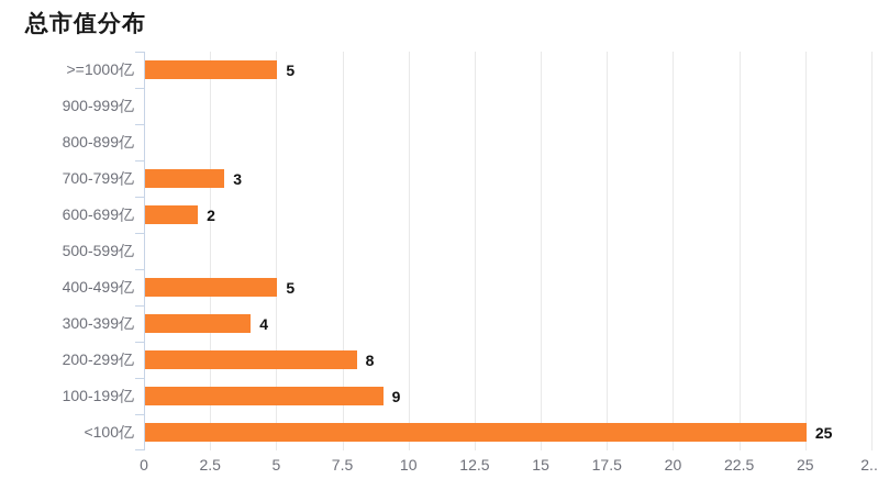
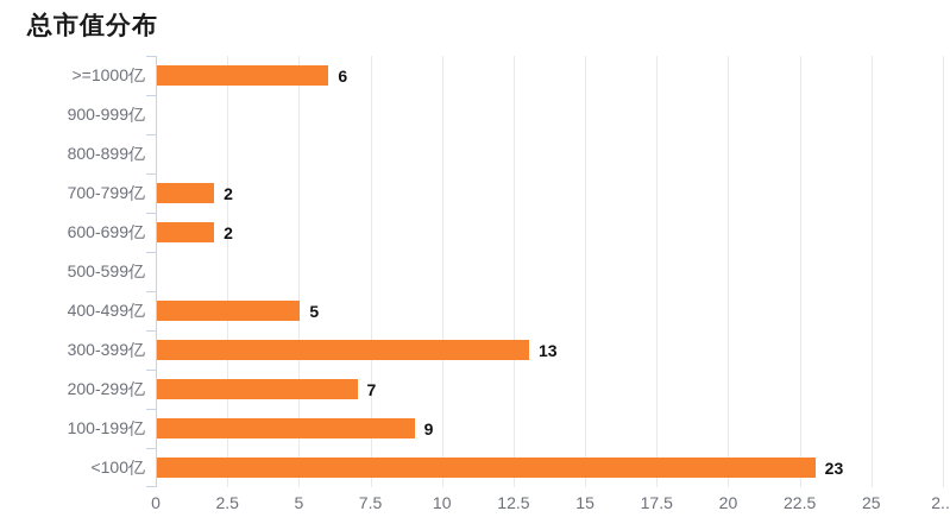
>=1000亿: 5 -> 6
700-799亿: 3 -> 2
300-399亿: 4 -> 13
200-299亿: 8 -> 7
<100亿: 25 -> 23
